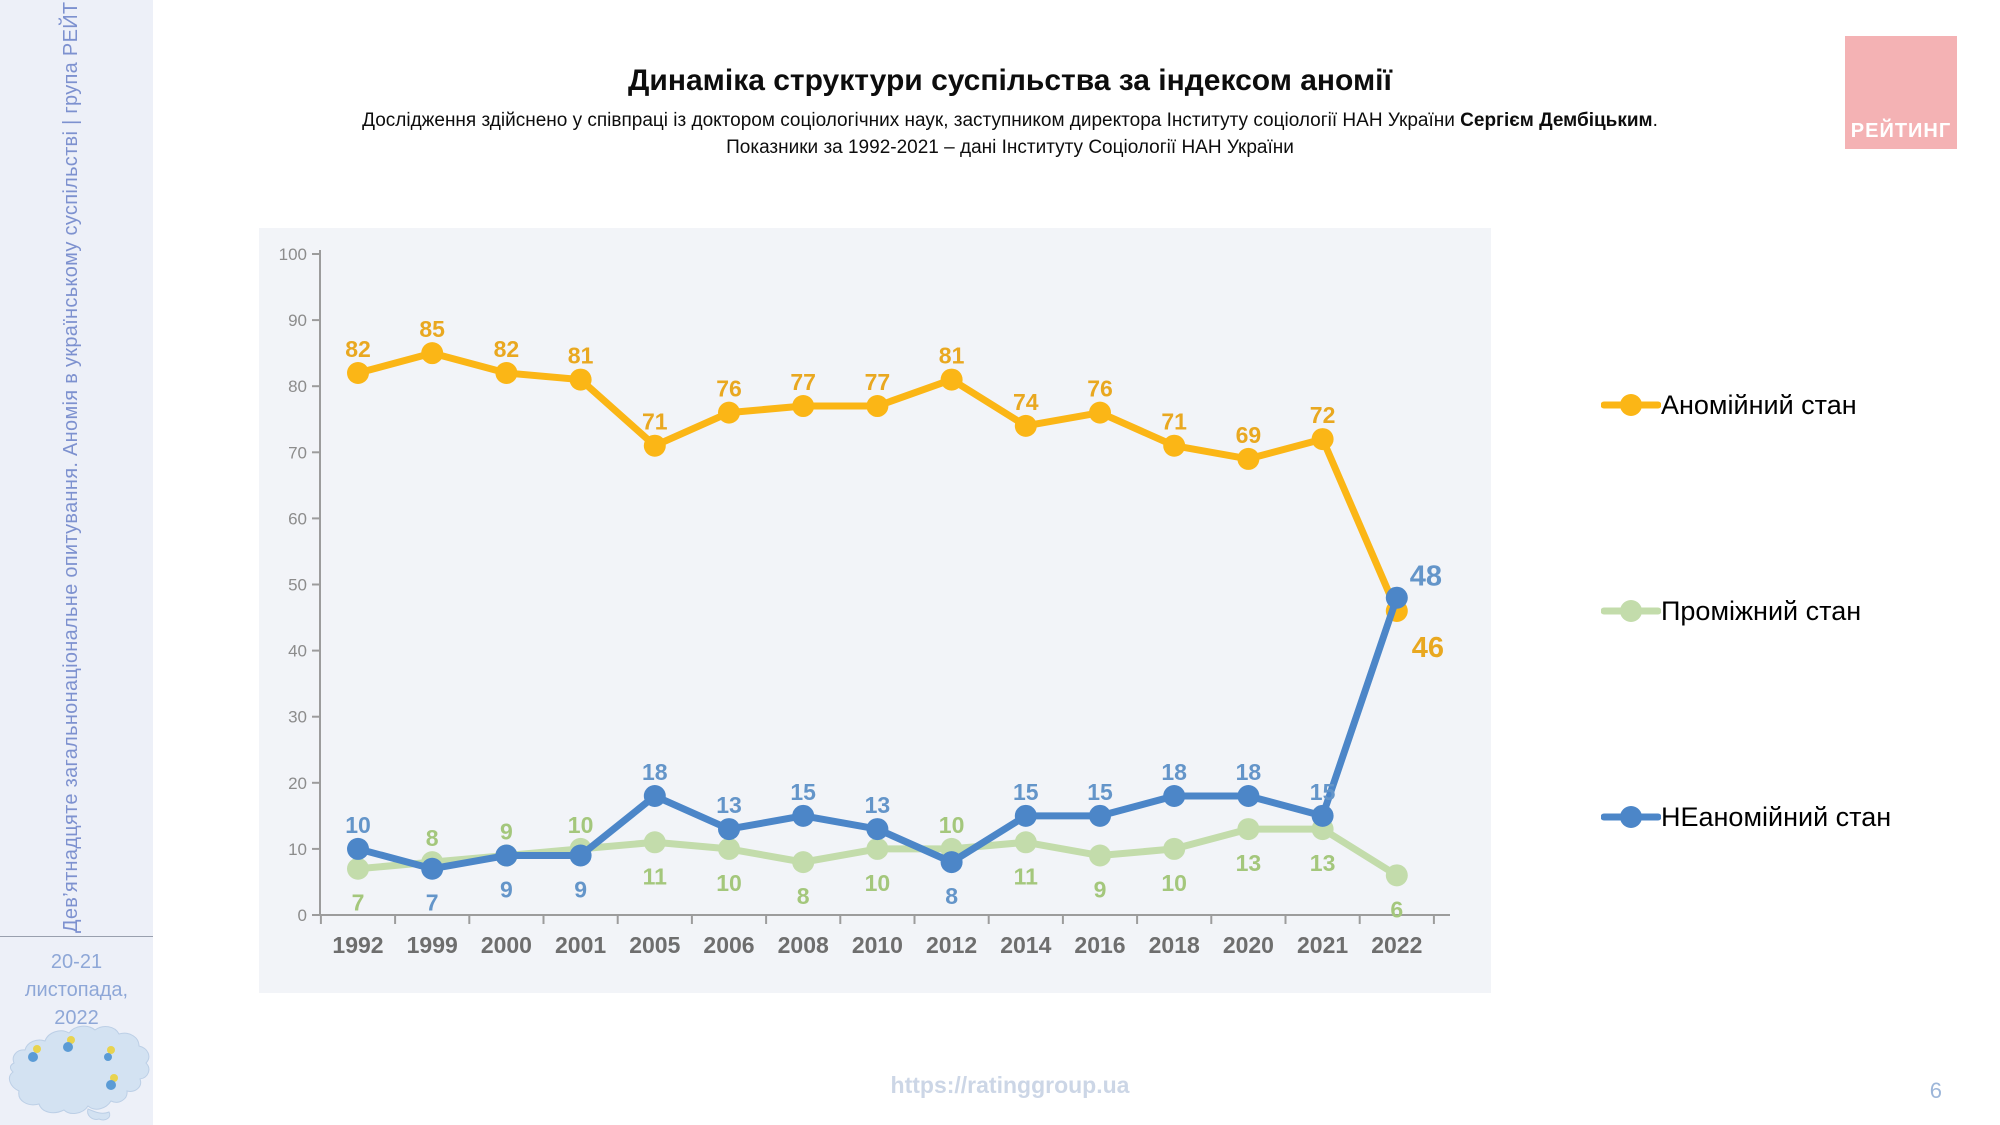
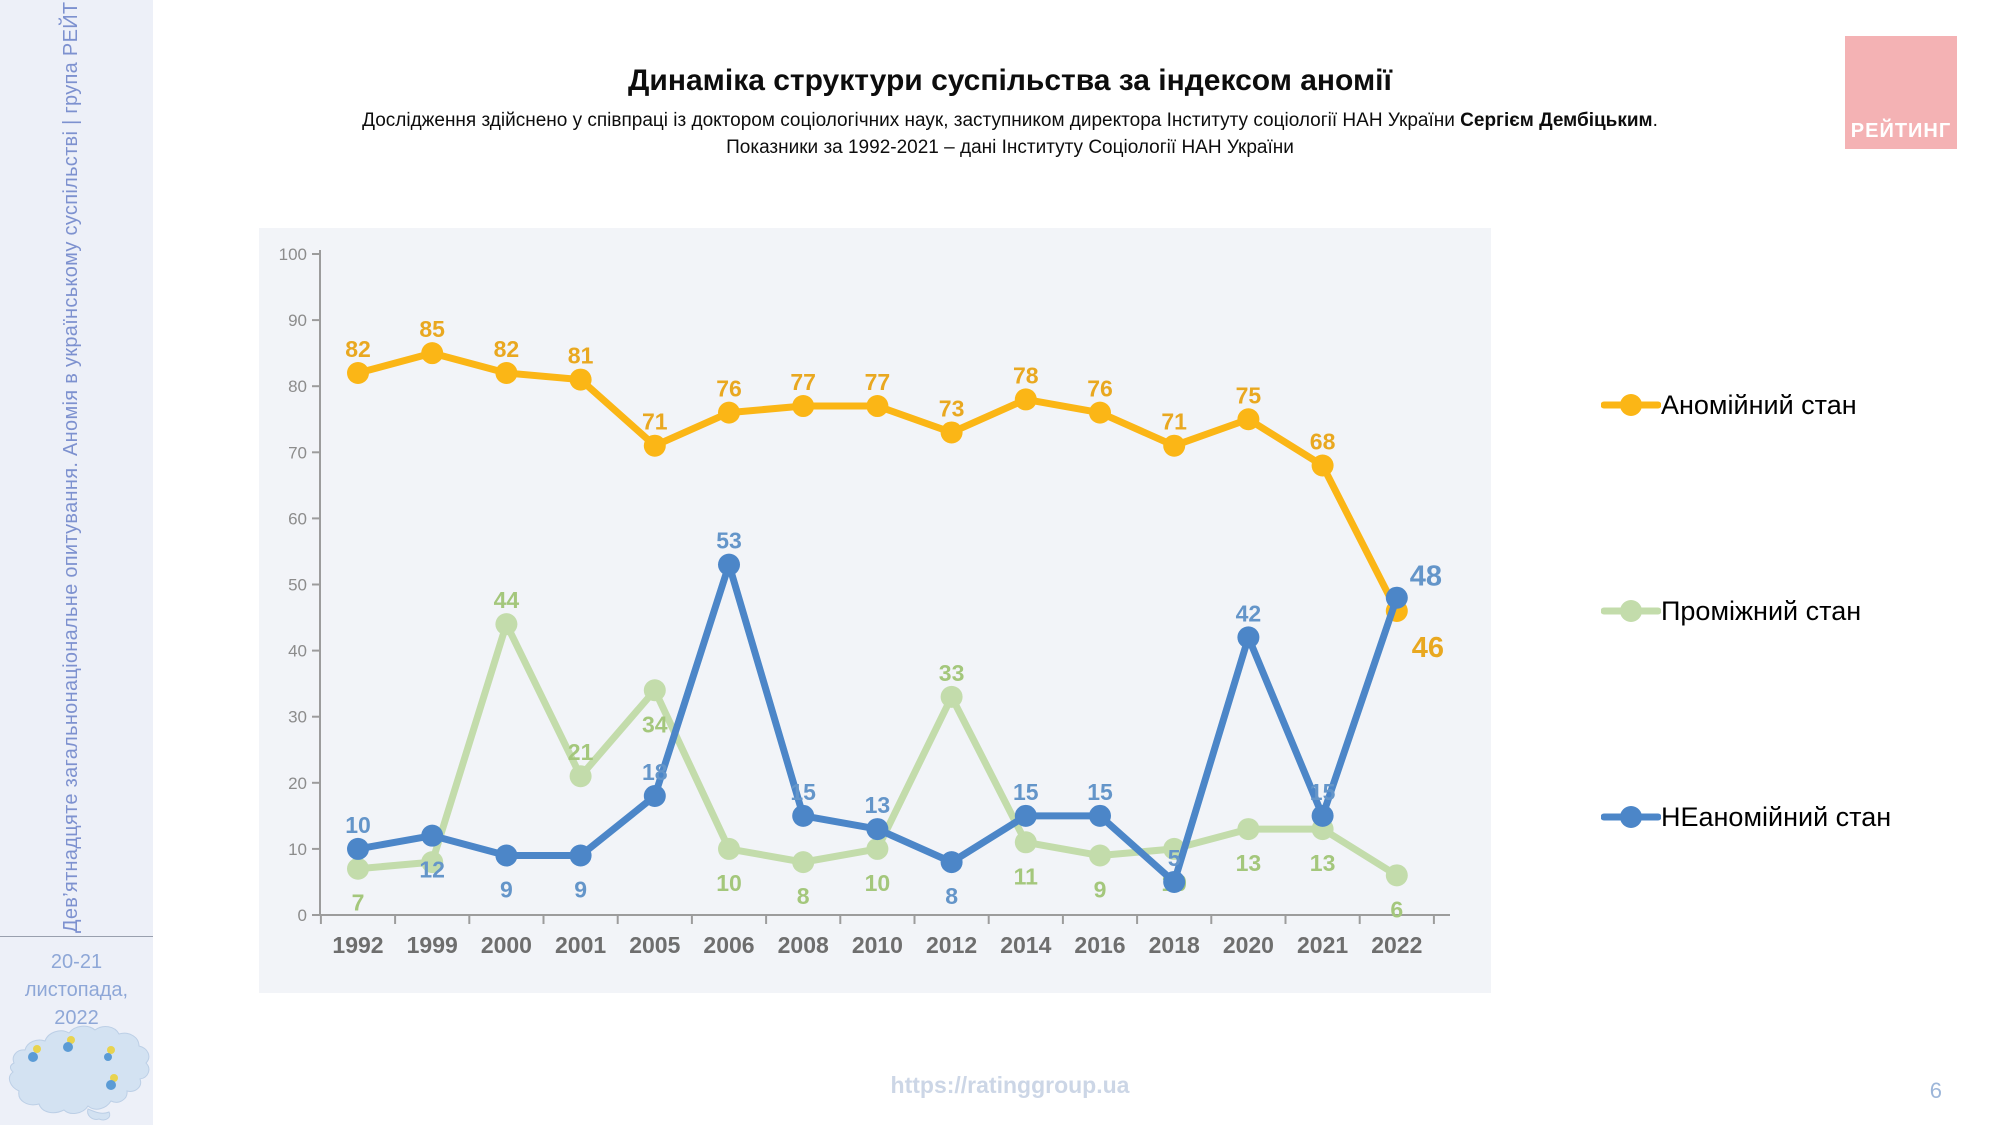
НЕаномійний стан/1999: 7 -> 12
Проміжний стан/2000: 9 -> 44
Проміжний стан/2001: 10 -> 21
Проміжний стан/2005: 11 -> 34
НЕаномійний стан/2006: 13 -> 53
Аномійний стан/2012: 81 -> 73
Проміжний стан/2012: 10 -> 33
Аномійний стан/2014: 74 -> 78
НЕаномійний стан/2018: 18 -> 5
Аномійний стан/2020: 69 -> 75
НЕаномійний стан/2020: 18 -> 42
Аномійний стан/2021: 72 -> 68
